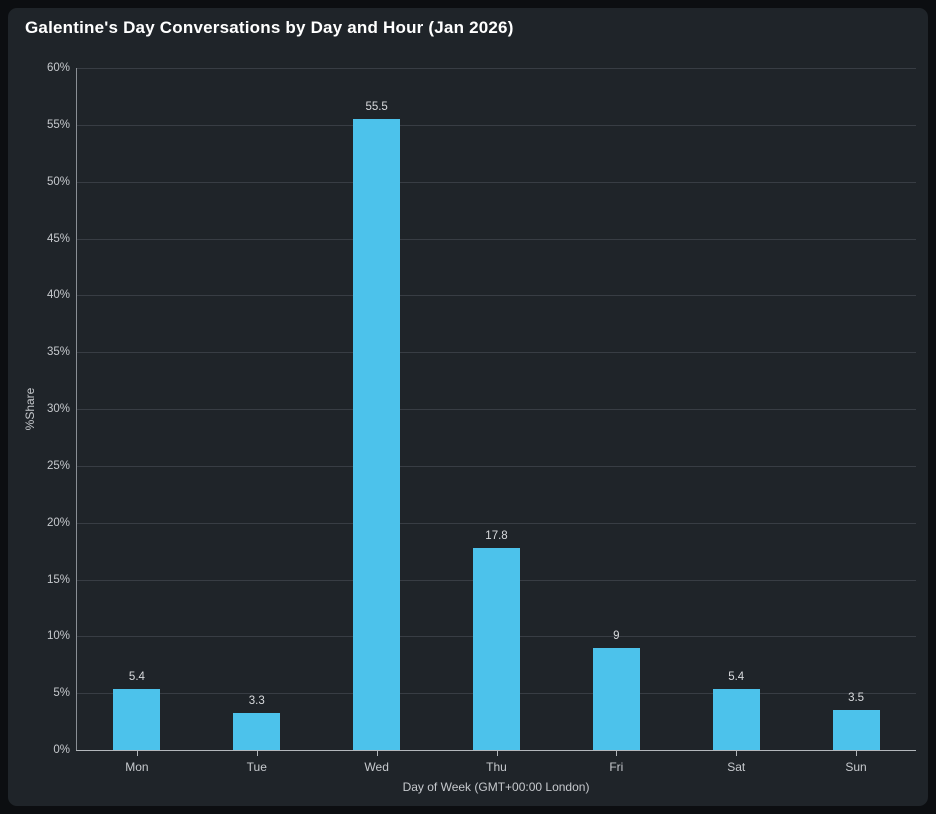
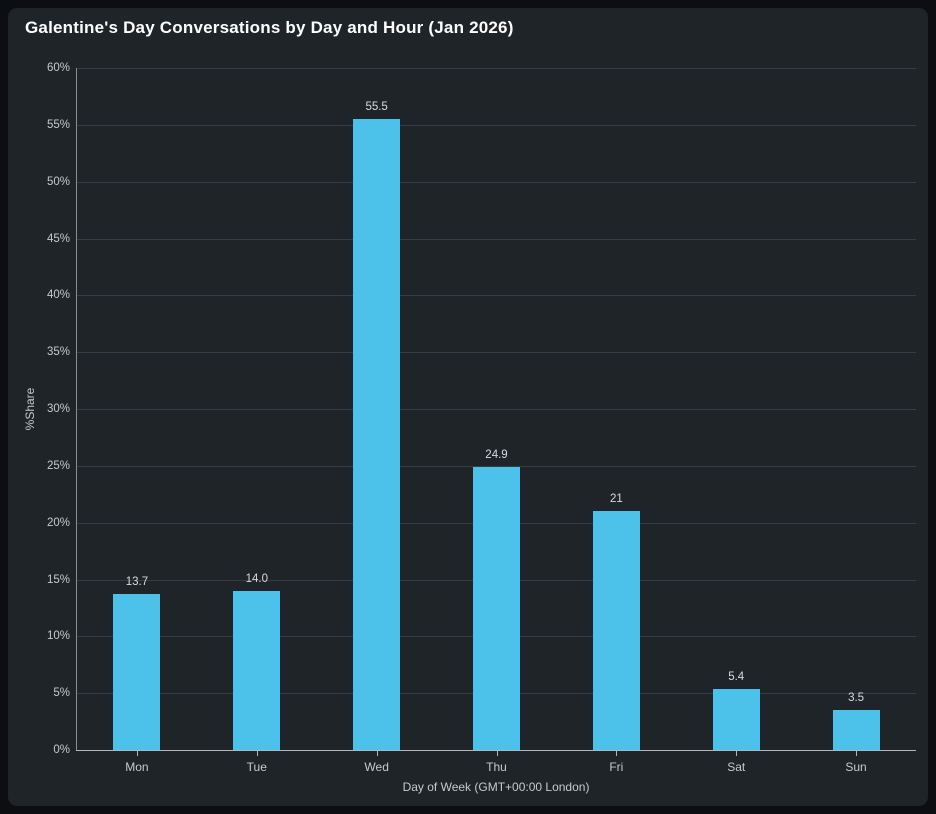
Mon: 5.4 -> 13.7
Tue: 3.3 -> 14.0
Thu: 17.8 -> 24.9
Fri: 9 -> 21
